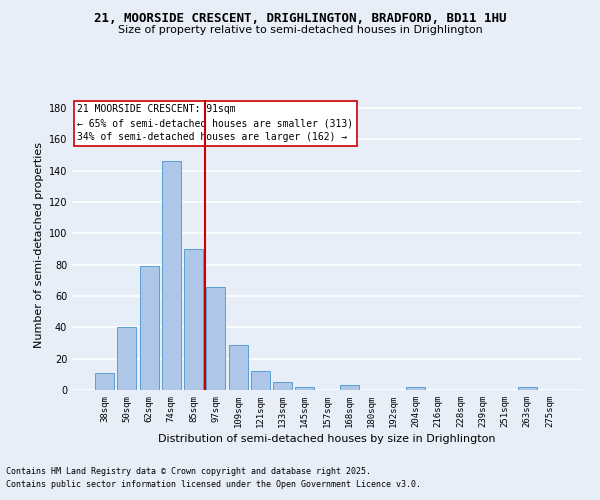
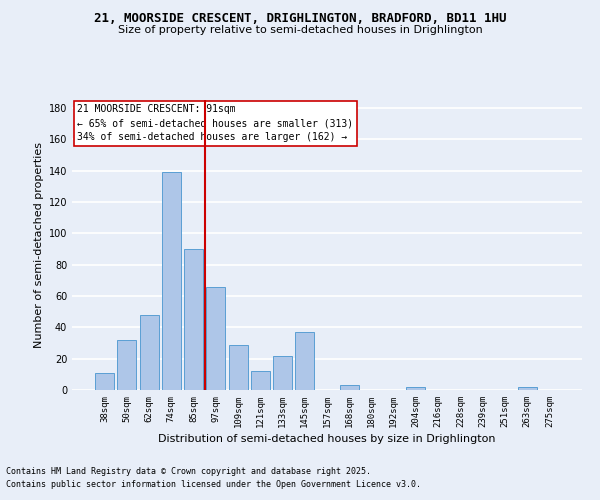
50sqm: 40 -> 32
62sqm: 79 -> 48
74sqm: 146 -> 139
133sqm: 5 -> 22
145sqm: 2 -> 37
